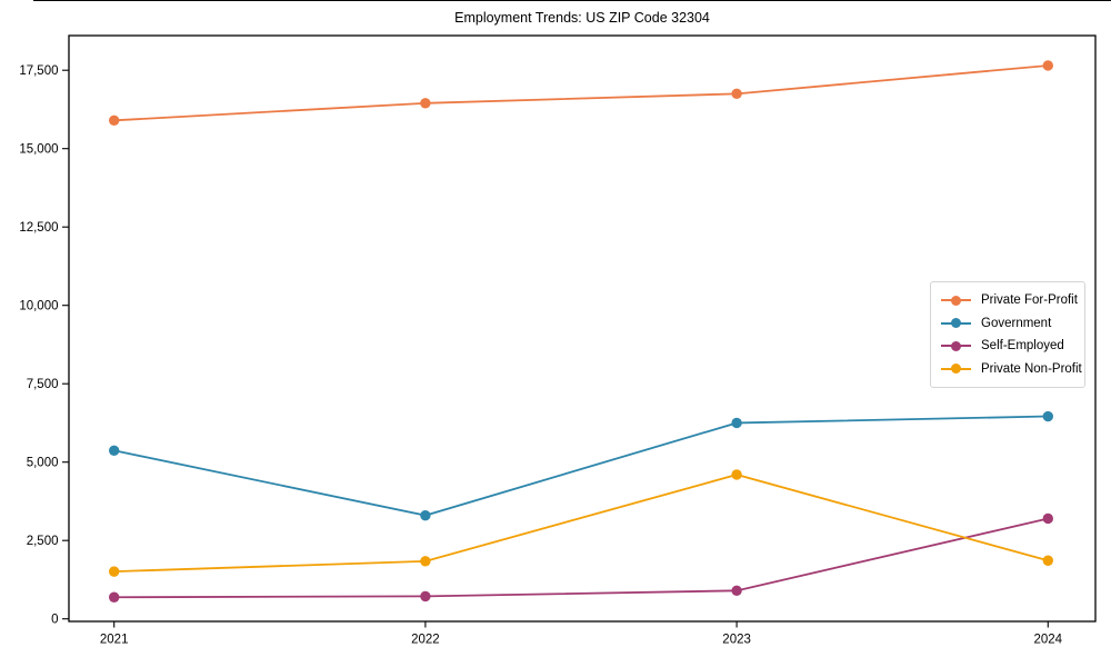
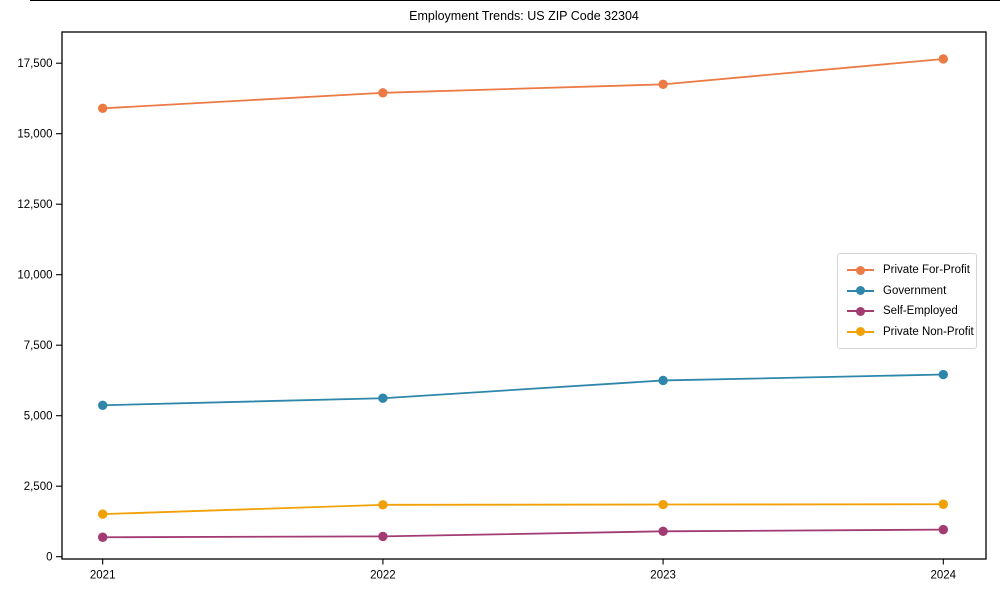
Government/2022: 3300 -> 5600
Private Non-Profit/2023: 4600 -> 1800
Self-Employed/2024: 3200 -> 1000
